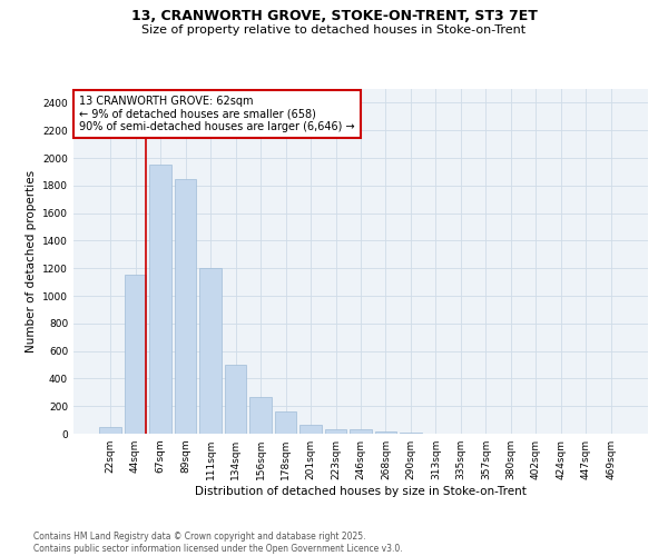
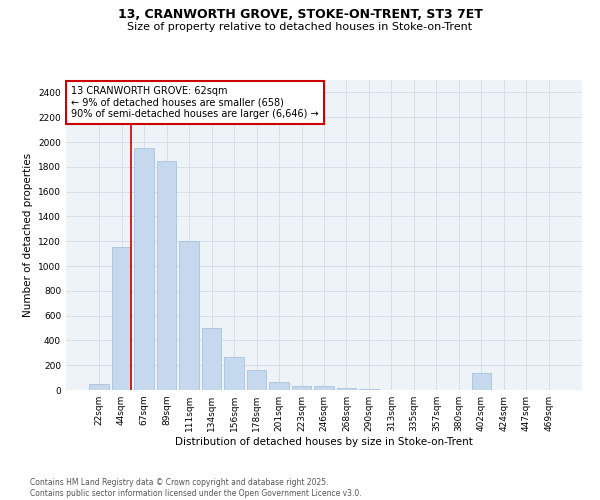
402sqm: 0 -> 140
